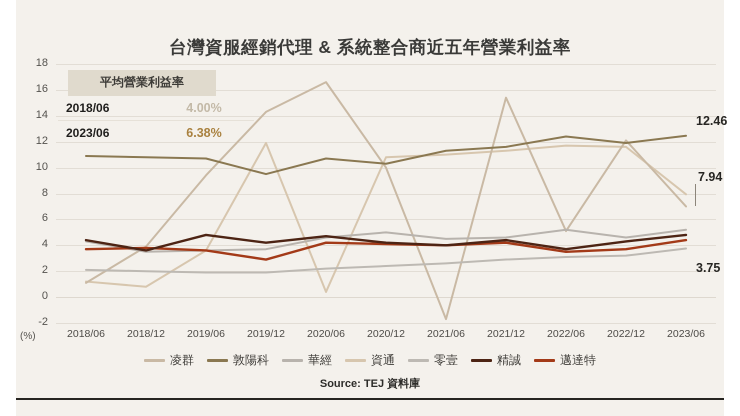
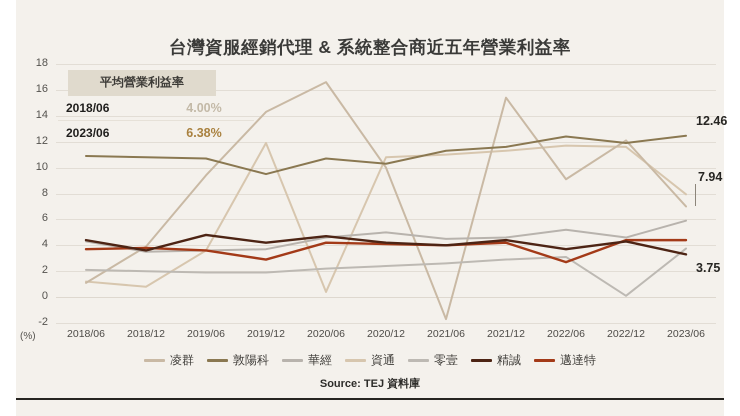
凌群/2022/06: 5.1 -> 9.1
邁達特/2022/06: 3.5 -> 2.7
零壹/2022/12: 3.2 -> 0.1
邁達特/2022/12: 3.7 -> 4.4
華經/2023/06: 5.2 -> 5.9
精誠/2023/06: 4.8 -> 3.3
